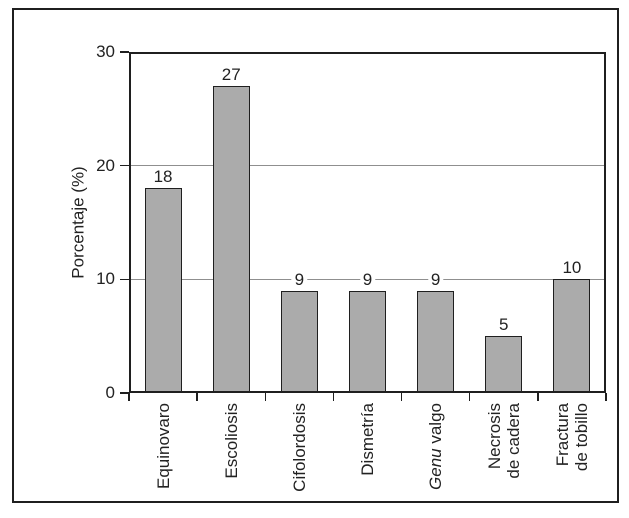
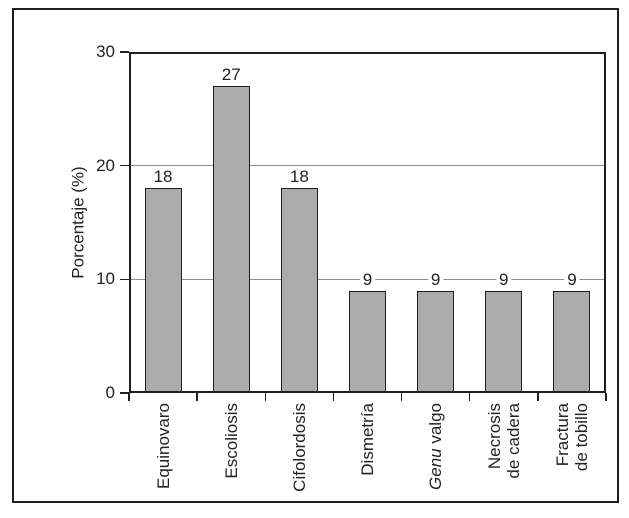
Cifolordosis: 9 -> 18
Necrosis de cadera: 5 -> 9
Fractura de tobillo: 10 -> 9
